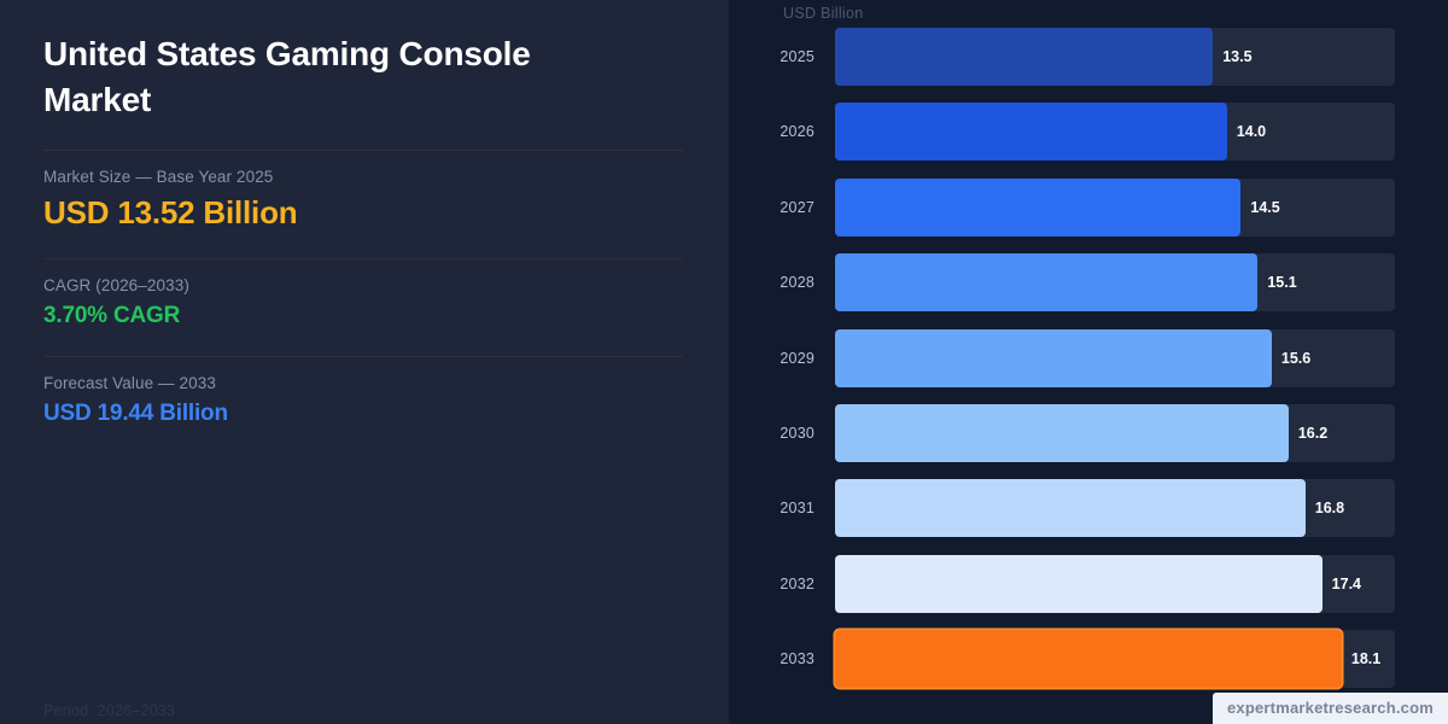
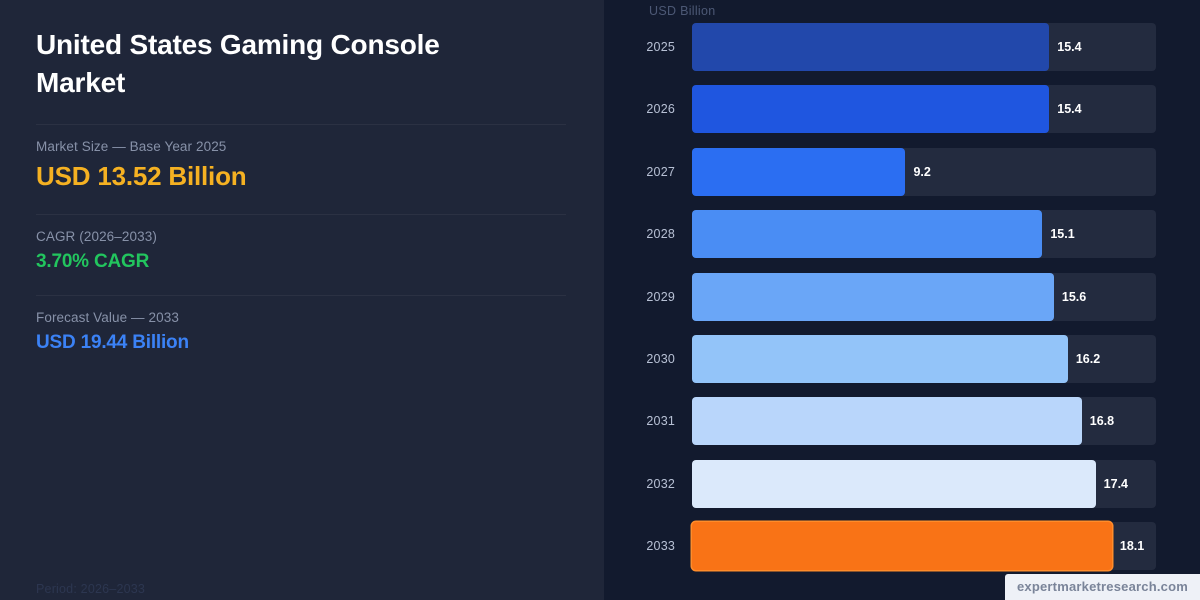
2025: 13.5 -> 15.4
2026: 14.0 -> 15.4
2027: 14.5 -> 9.2
